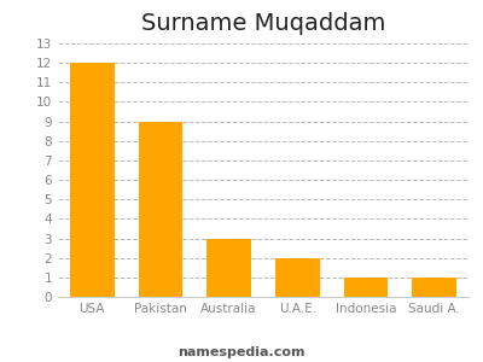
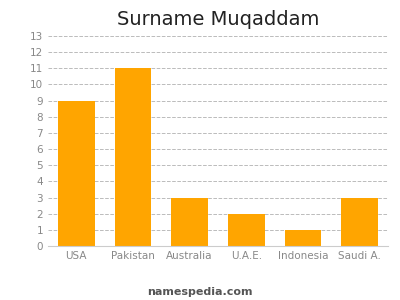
USA: 12 -> 9
Pakistan: 9 -> 11
Saudi A.: 1 -> 3
